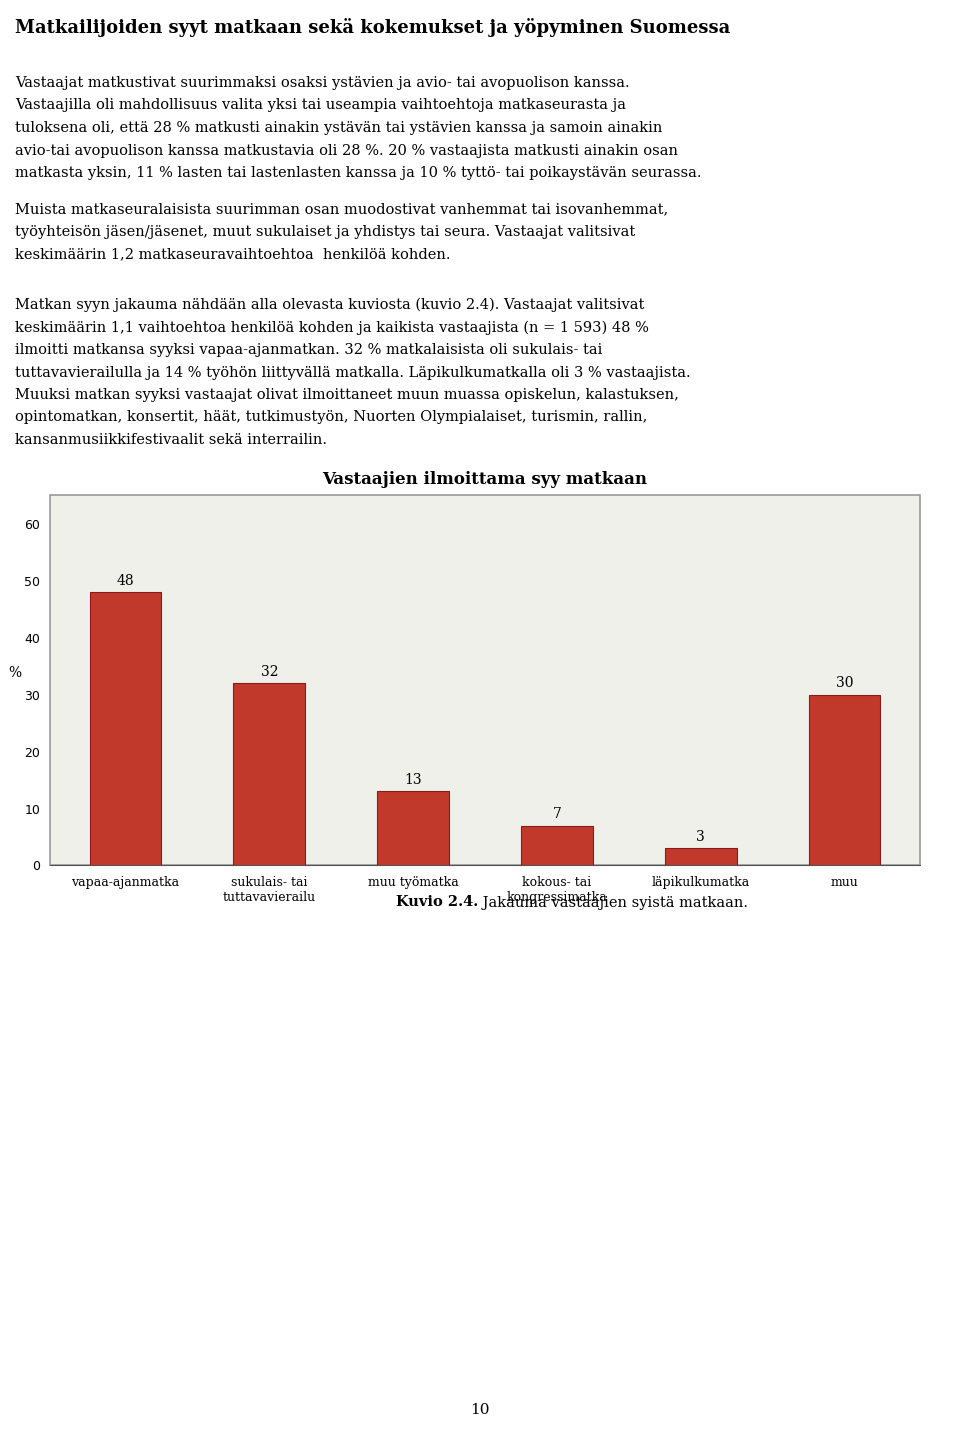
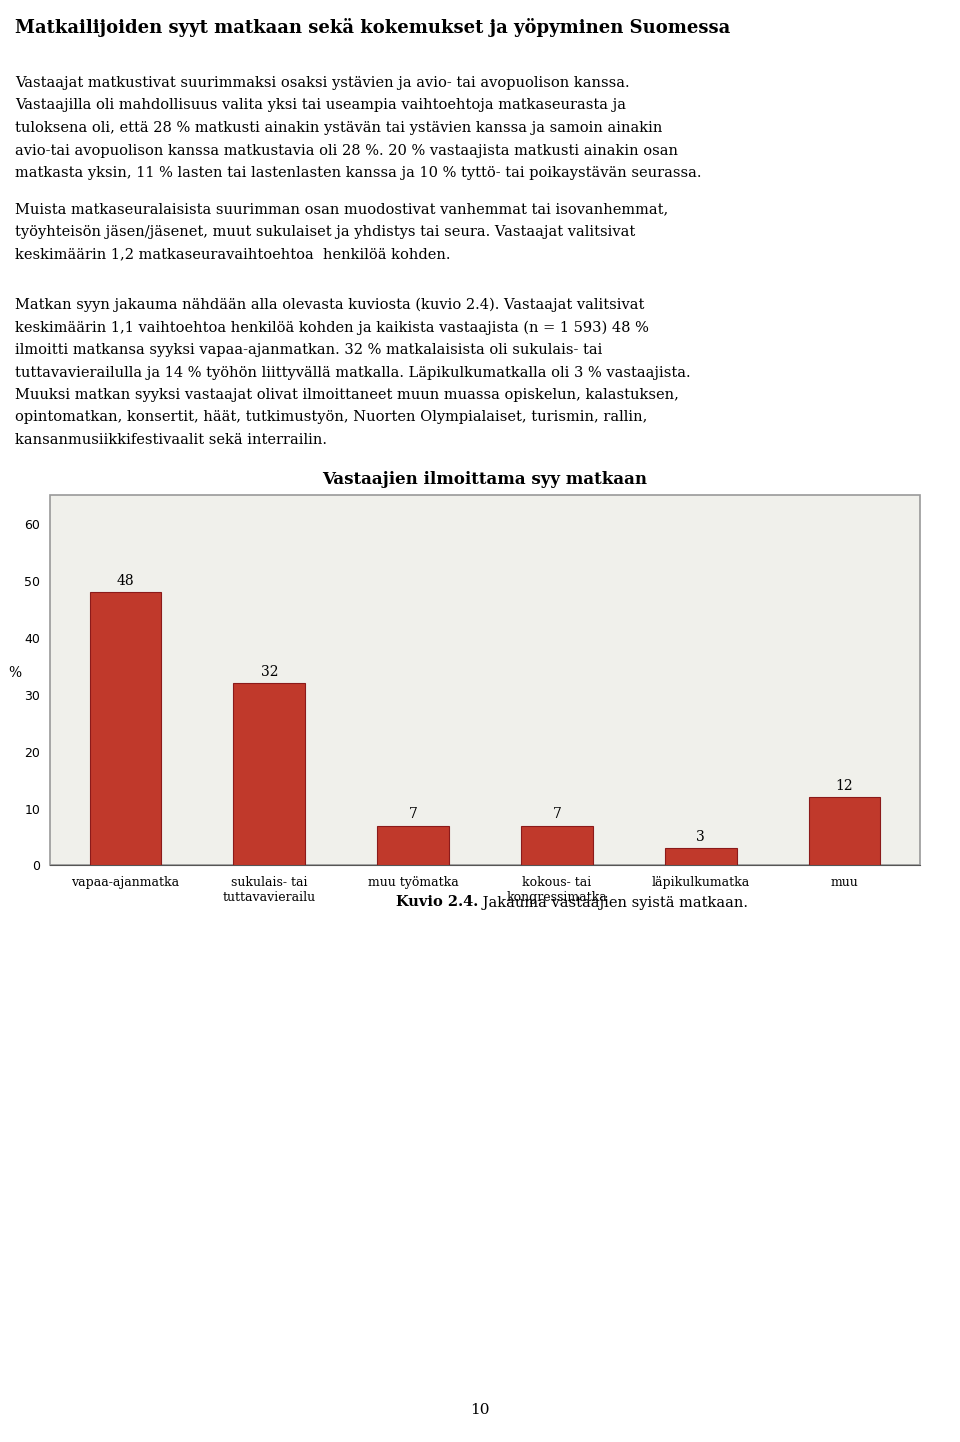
muu työmatka: 13 -> 7
muu: 30 -> 12
